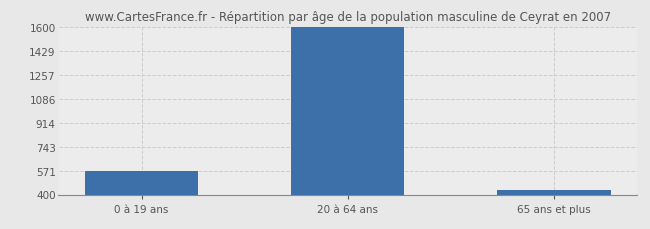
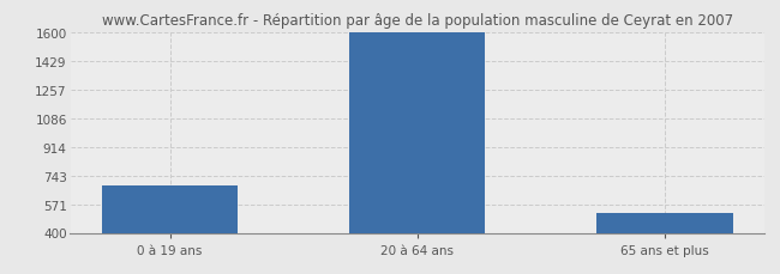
0 à 19 ans: 570 -> 680
65 ans et plus: 430 -> 520
